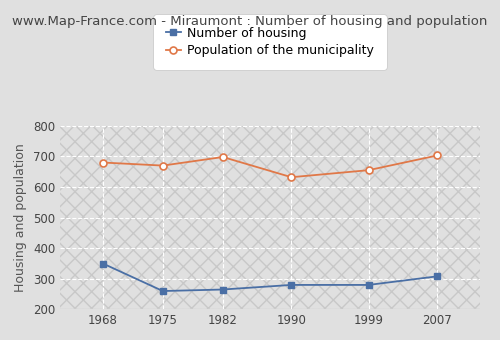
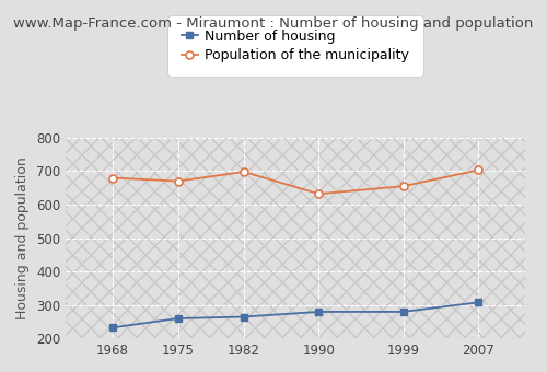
Number of housing/1968: 350 -> 233
